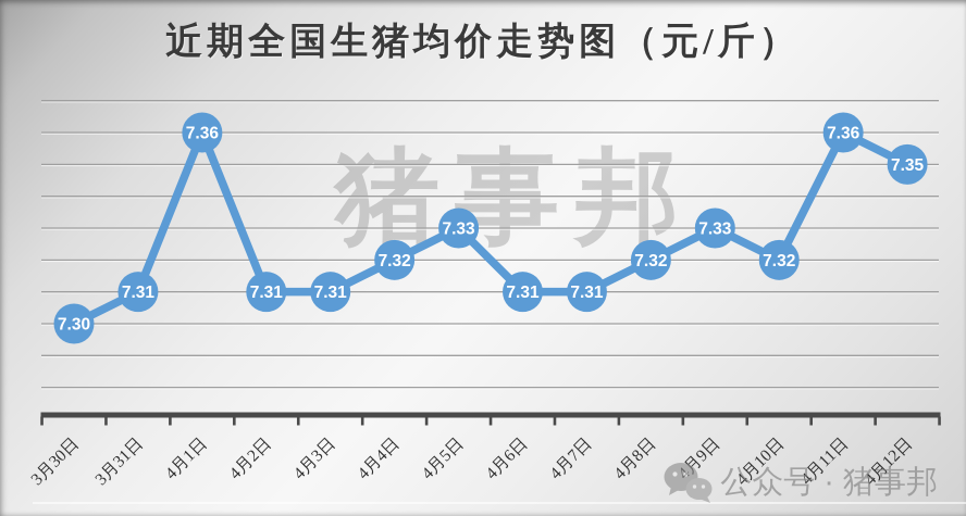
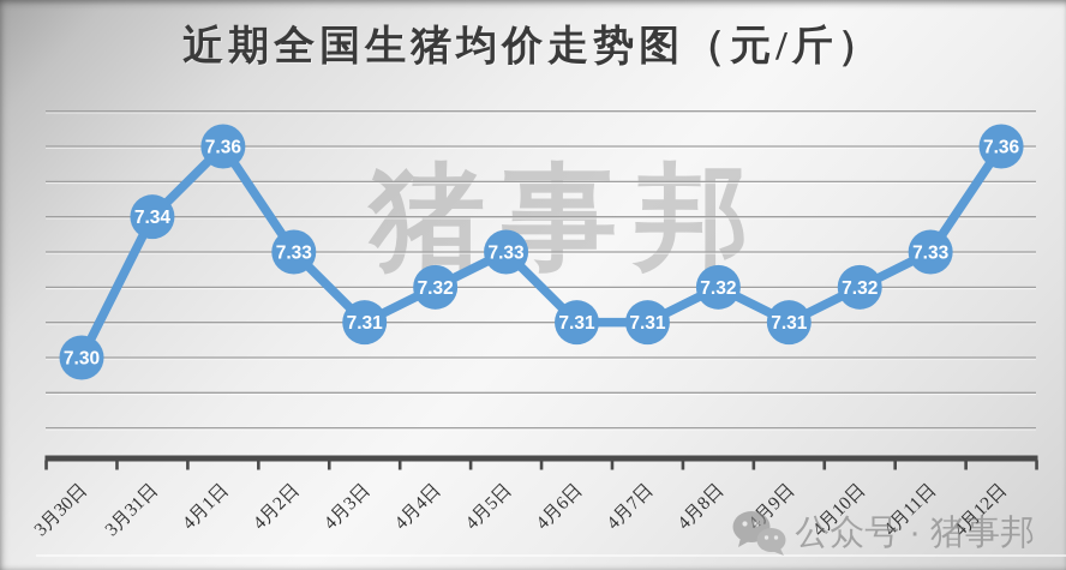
3月31日: 7.31 -> 7.34
4月2日: 7.31 -> 7.33
4月9日: 7.33 -> 7.31
4月11日: 7.36 -> 7.33
4月12日: 7.35 -> 7.36
